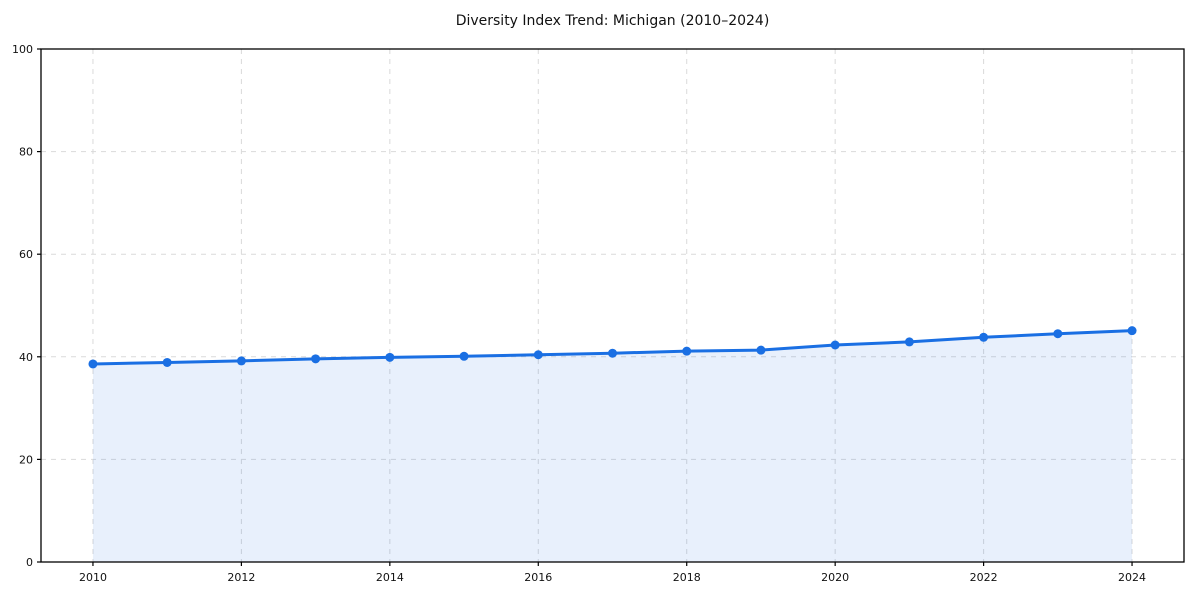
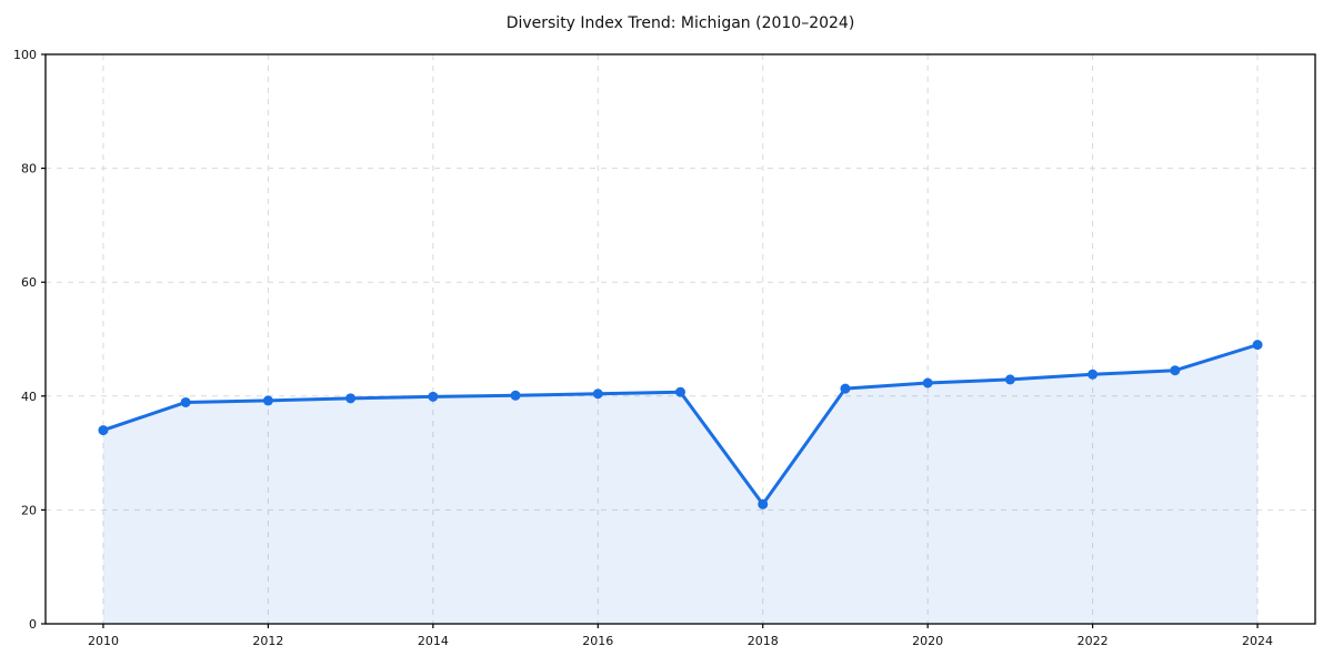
2010: 39 -> 34
2018: 41 -> 21
2024: 45 -> 49
